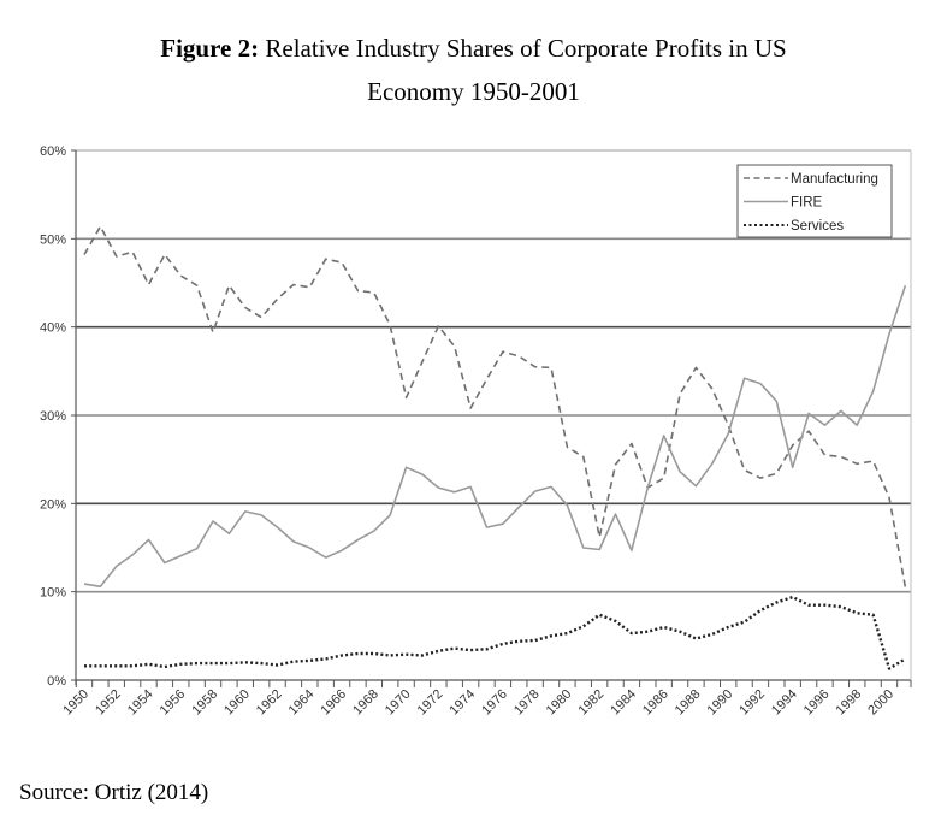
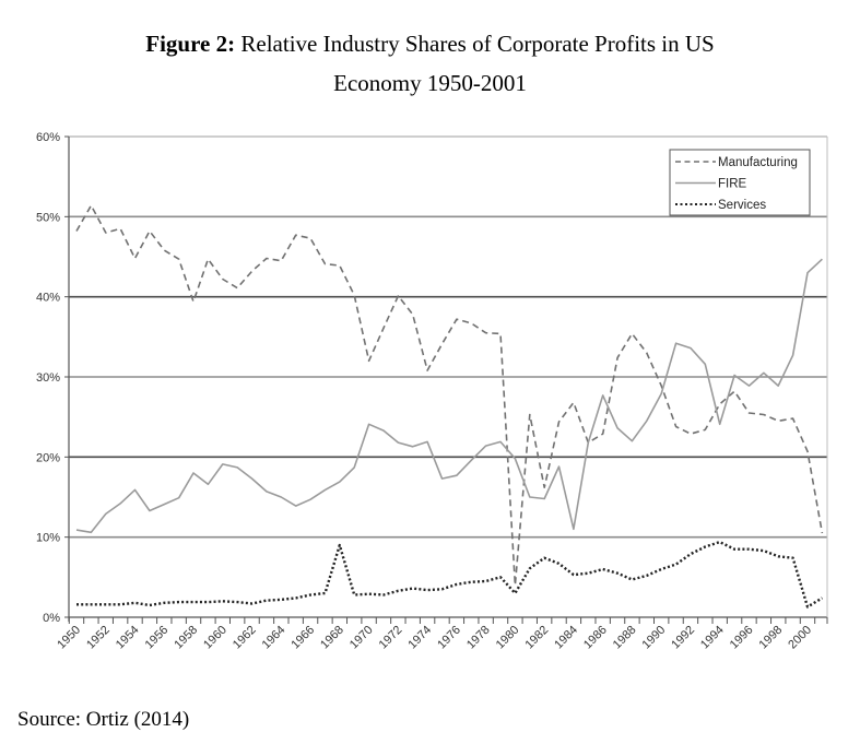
Services/1968: 3% -> 9%
Manufacturing/1980: 26% -> 4%
Services/1980: 5% -> 3%
FIRE/1984: 15% -> 11%
FIRE/2000: 39% -> 43%
